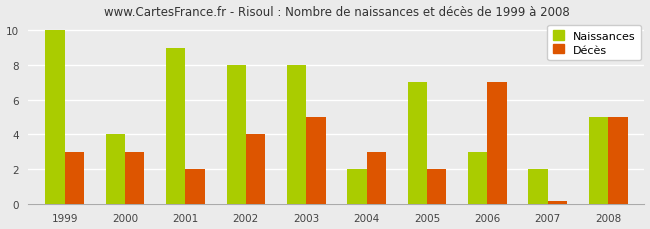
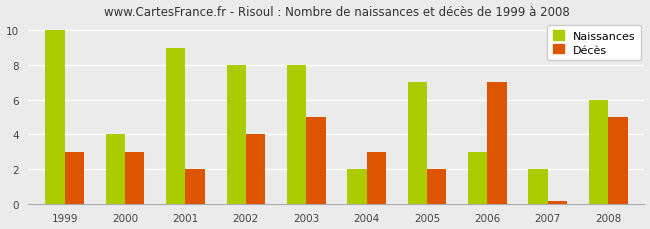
Naissances/2008: 5 -> 6
